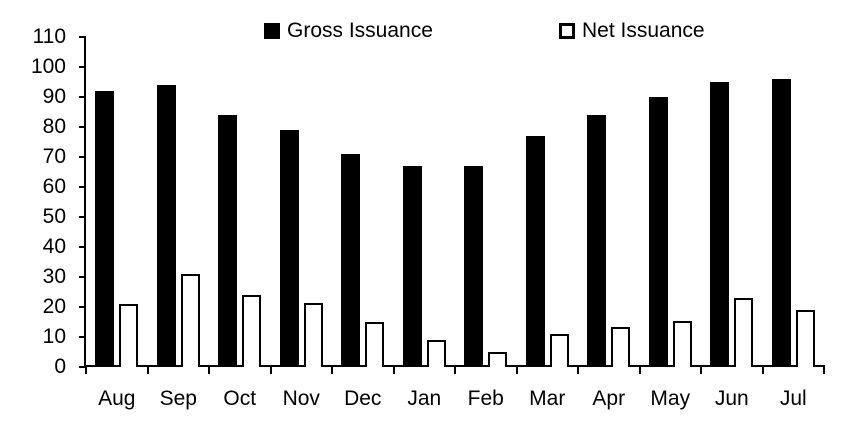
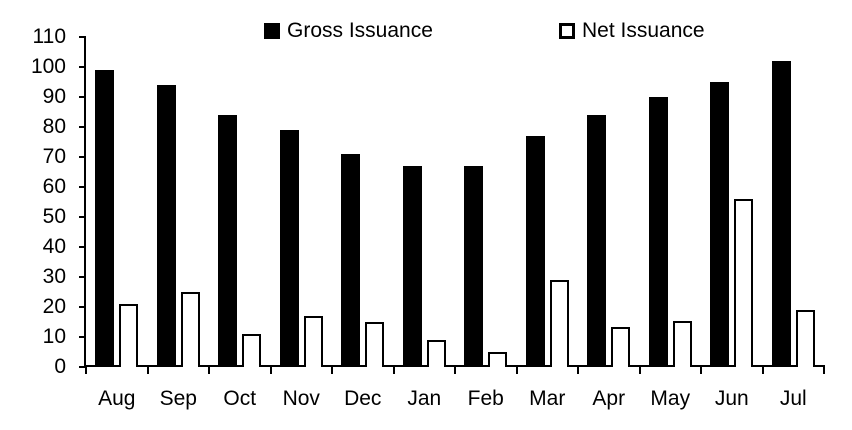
Gross Issuance/Aug: 92 -> 99
Net Issuance/Sep: 31 -> 25
Net Issuance/Oct: 24 -> 11
Net Issuance/Nov: 22 -> 17
Net Issuance/Mar: 11 -> 29
Net Issuance/Jun: 23 -> 56
Gross Issuance/Jul: 96 -> 102
